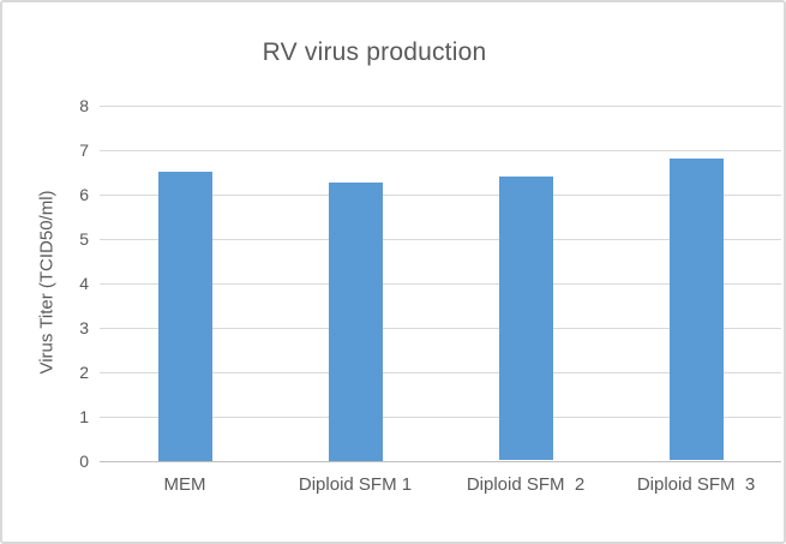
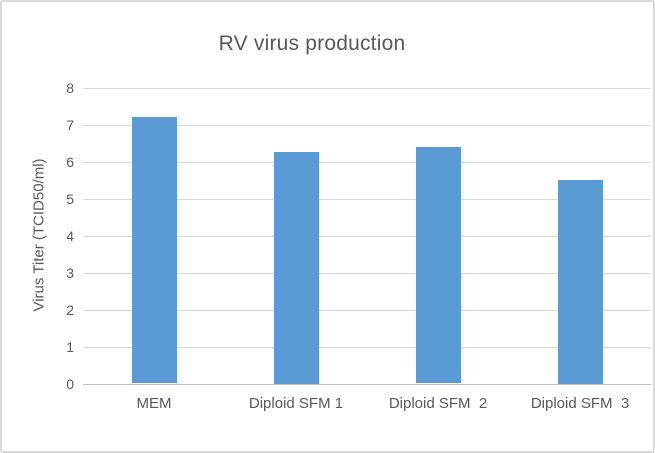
MEM: 6.5 -> 7.2
Diploid SFM 3: 6.8 -> 5.5
